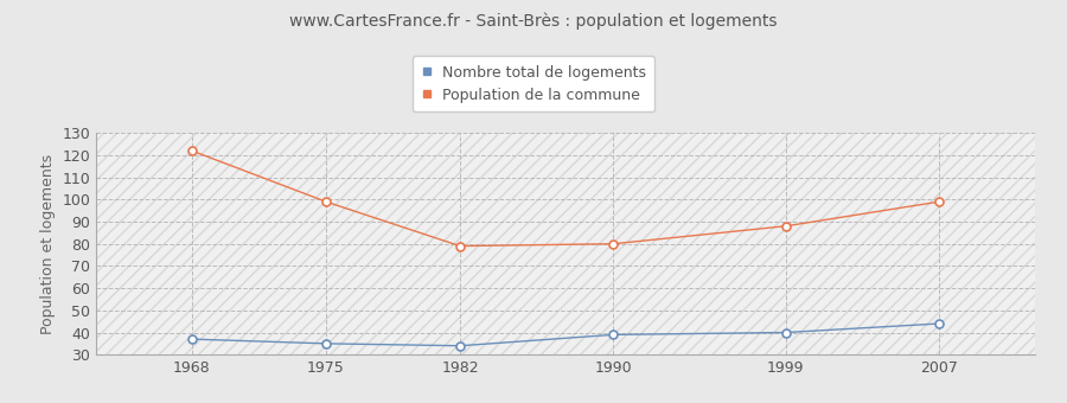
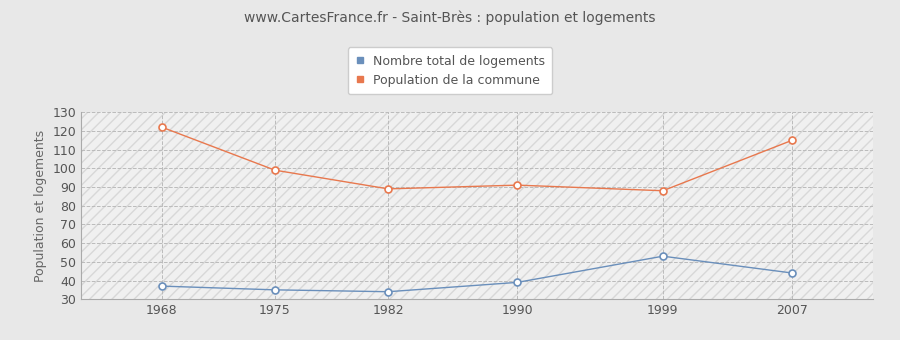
Population de la commune/1982: 79 -> 89
Population de la commune/1990: 80 -> 91
Nombre total de logements/1999: 40 -> 53
Population de la commune/2007: 99 -> 115
